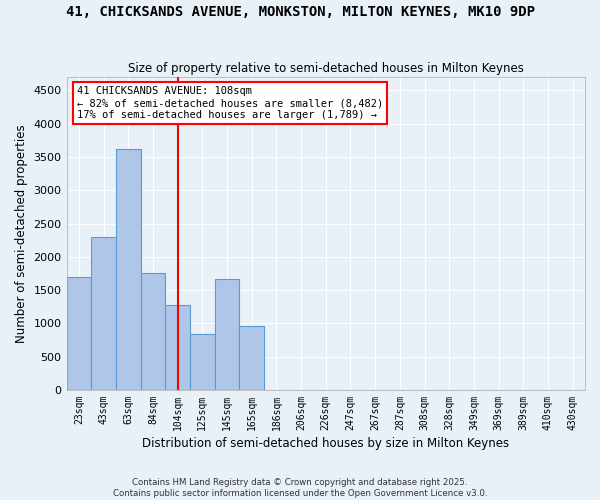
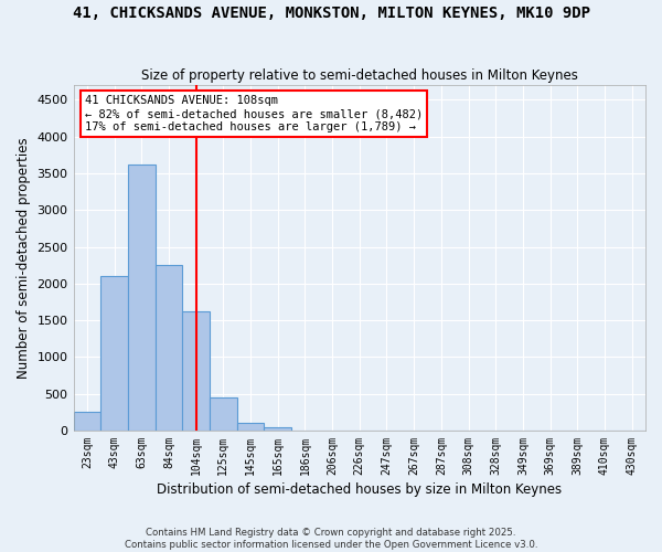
23sqm: 1700 -> 250
43sqm: 2300 -> 2100
84sqm: 1760 -> 2250
104sqm: 1280 -> 1620
125sqm: 840 -> 450
145sqm: 1660 -> 100
165sqm: 960 -> 40
